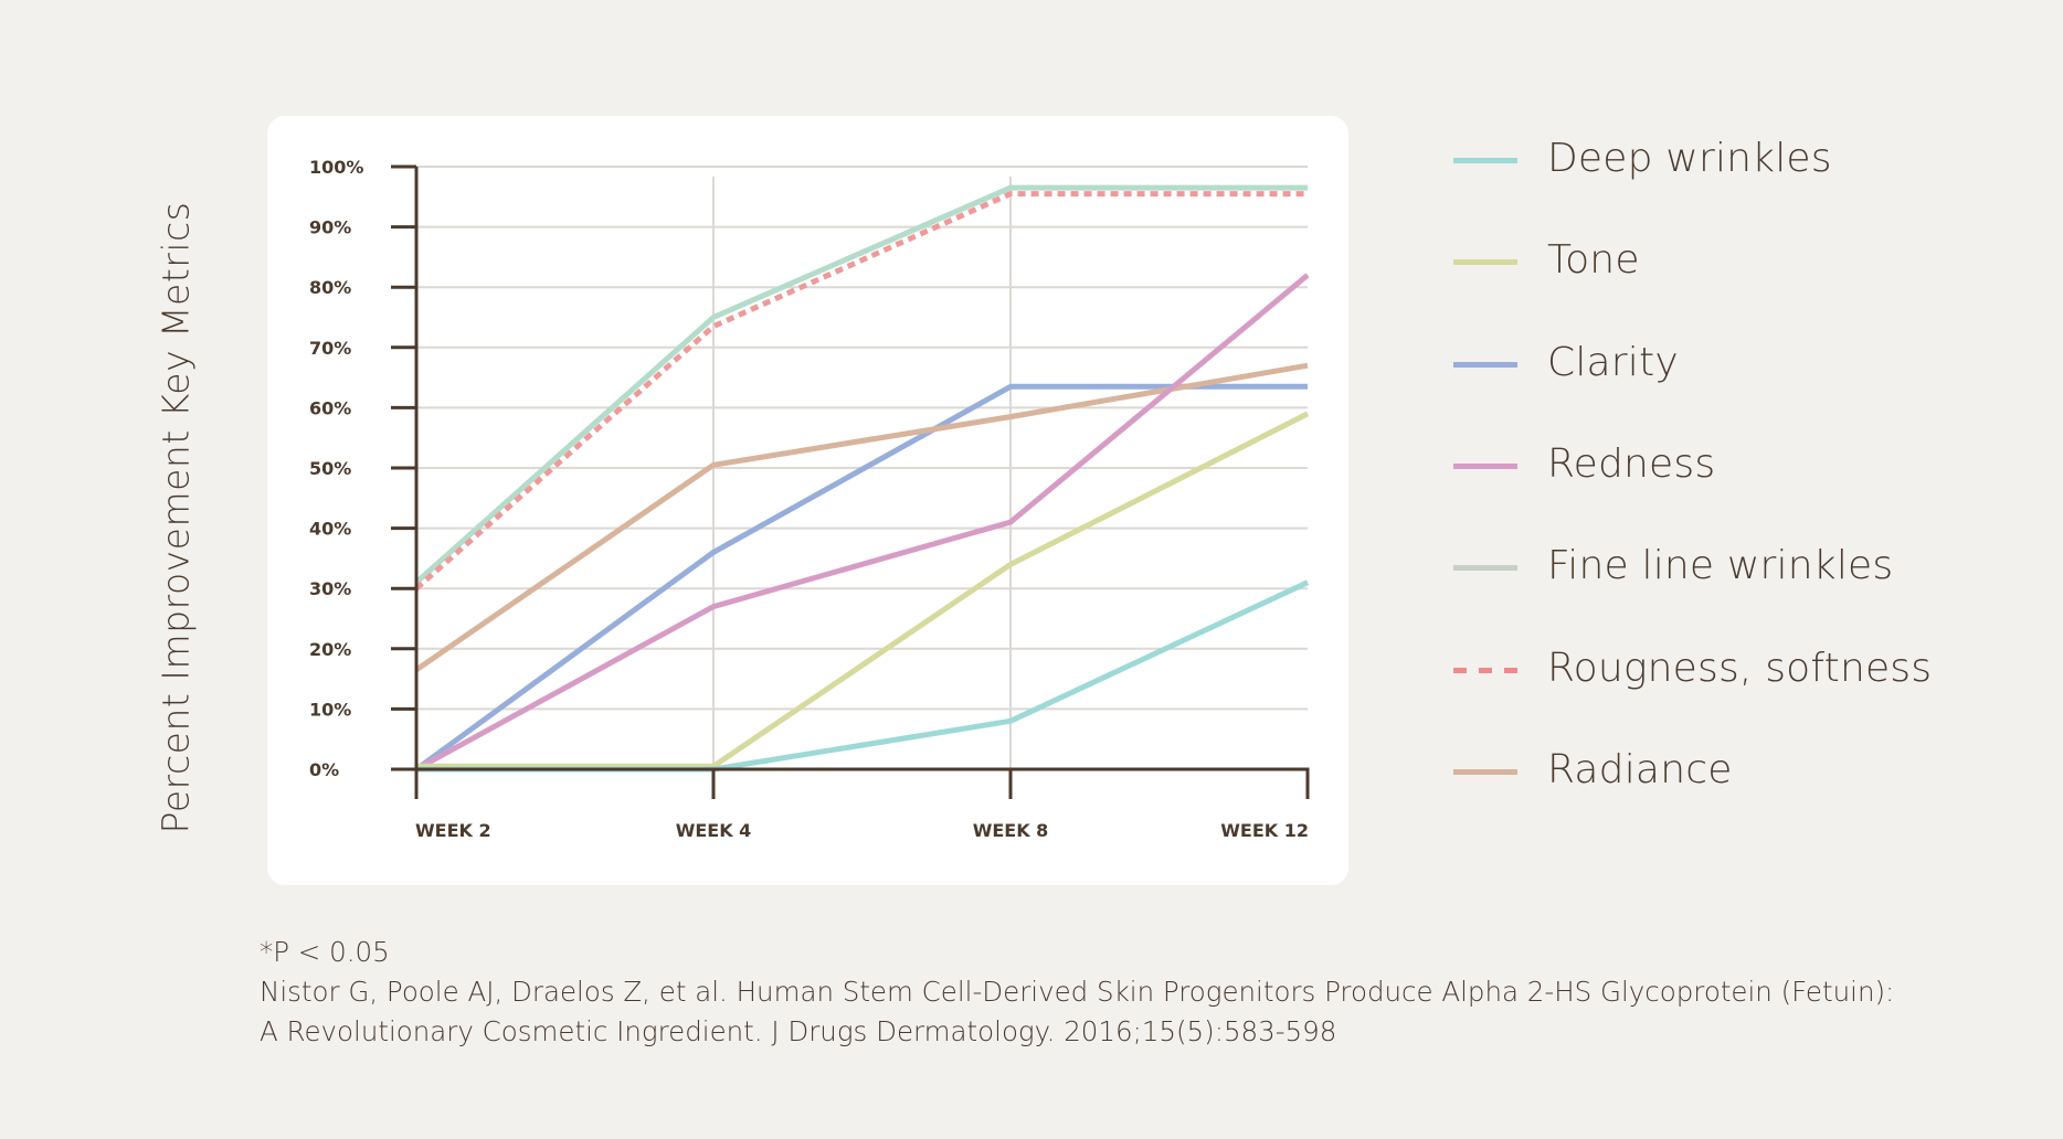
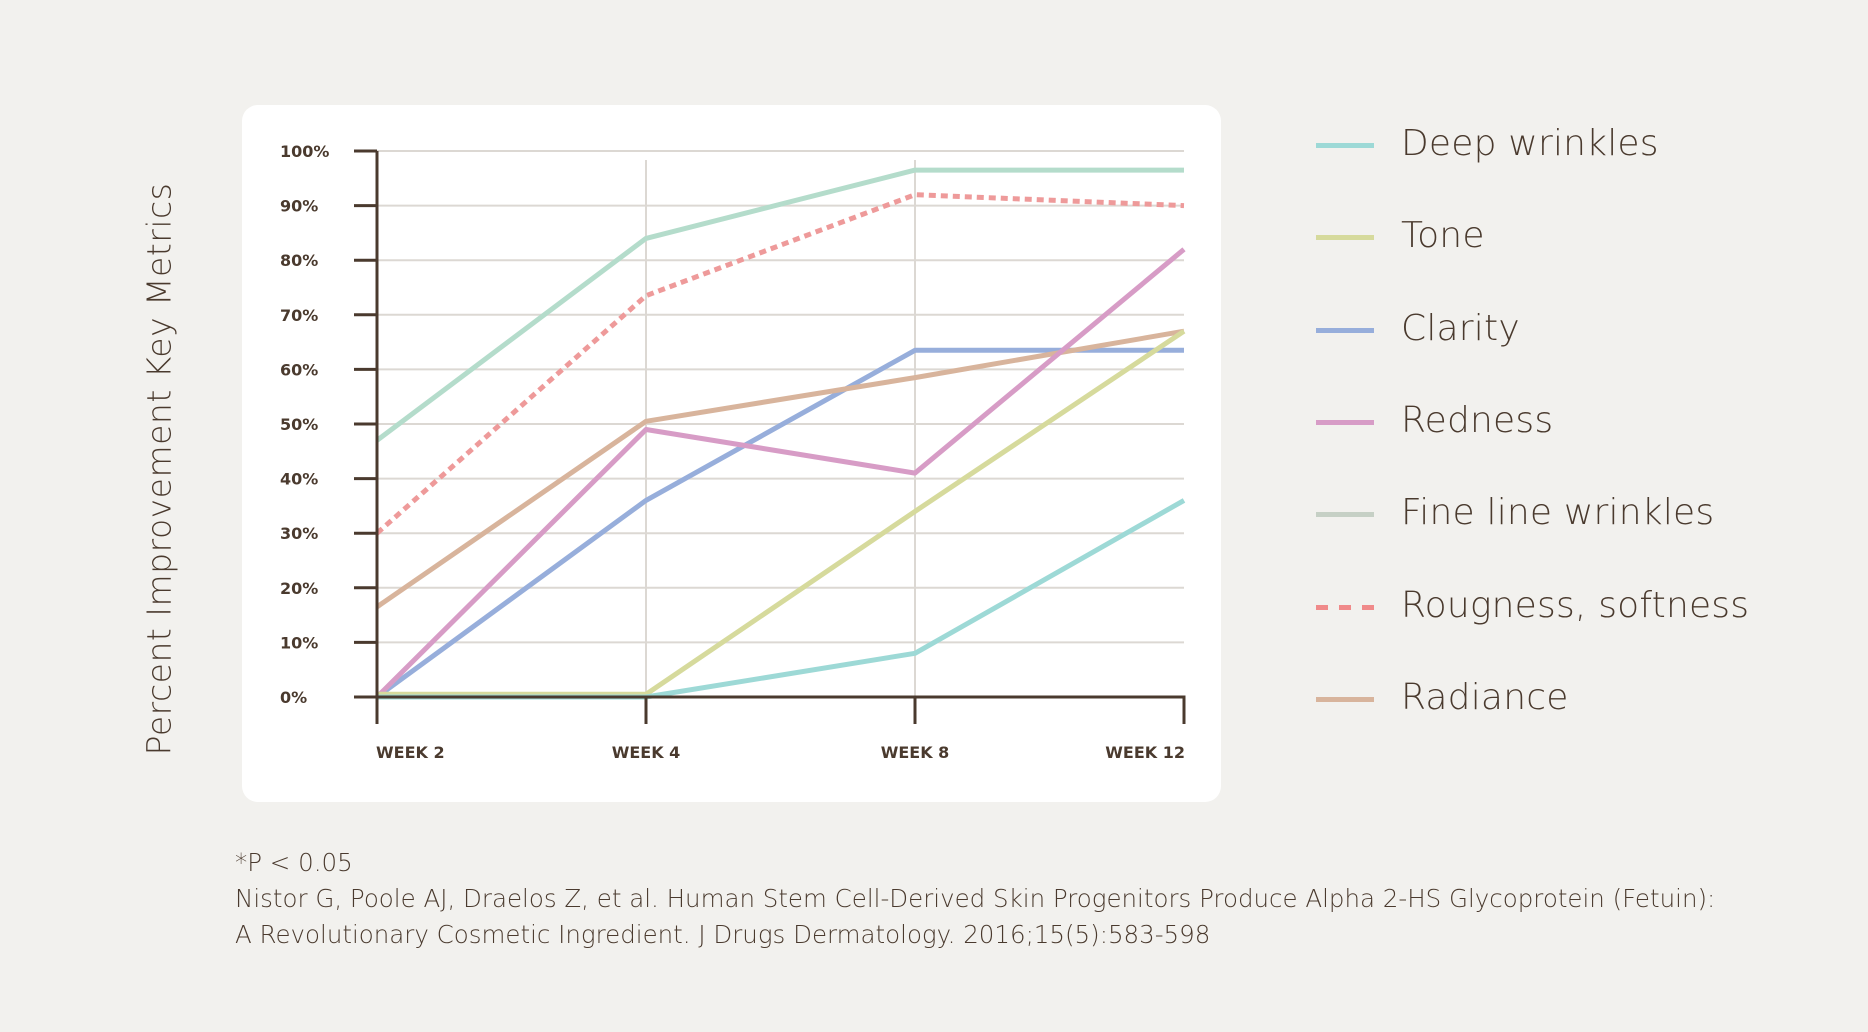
Fine line wrinkles/WEEK 2: 31% -> 47%
Redness/WEEK 4: 27% -> 49%
Fine line wrinkles/WEEK 4: 75% -> 84%
Rougness, softness/WEEK 8: 96% -> 92%
Deep wrinkles/WEEK 12: 31% -> 36%
Tone/WEEK 12: 59% -> 67%
Rougness, softness/WEEK 12: 96% -> 90%
